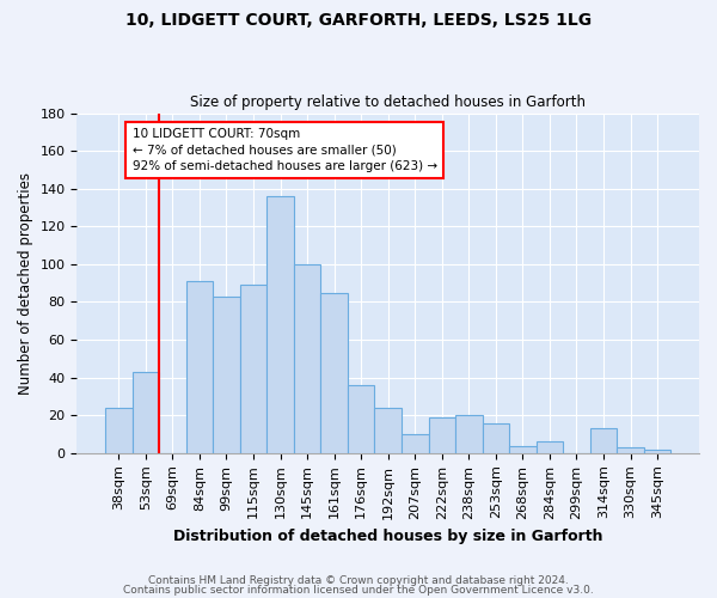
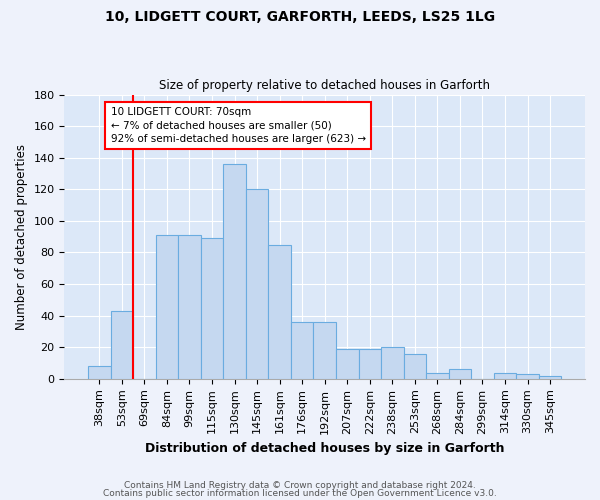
38sqm: 24 -> 8
99sqm: 83 -> 91
145sqm: 100 -> 120
192sqm: 24 -> 36
207sqm: 10 -> 19
314sqm: 13 -> 4
